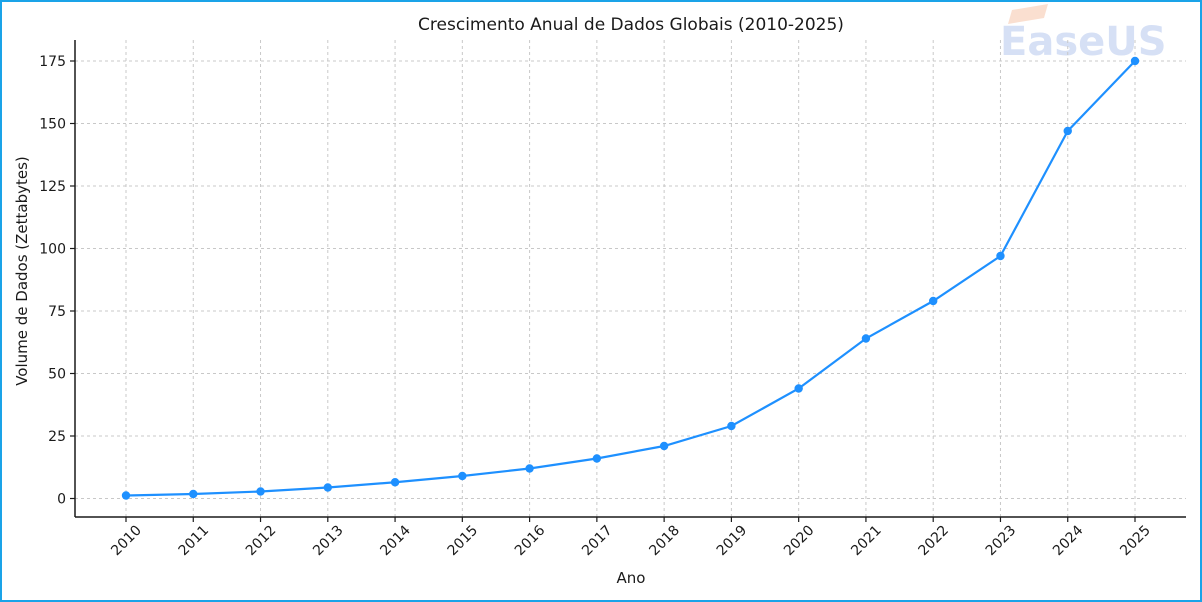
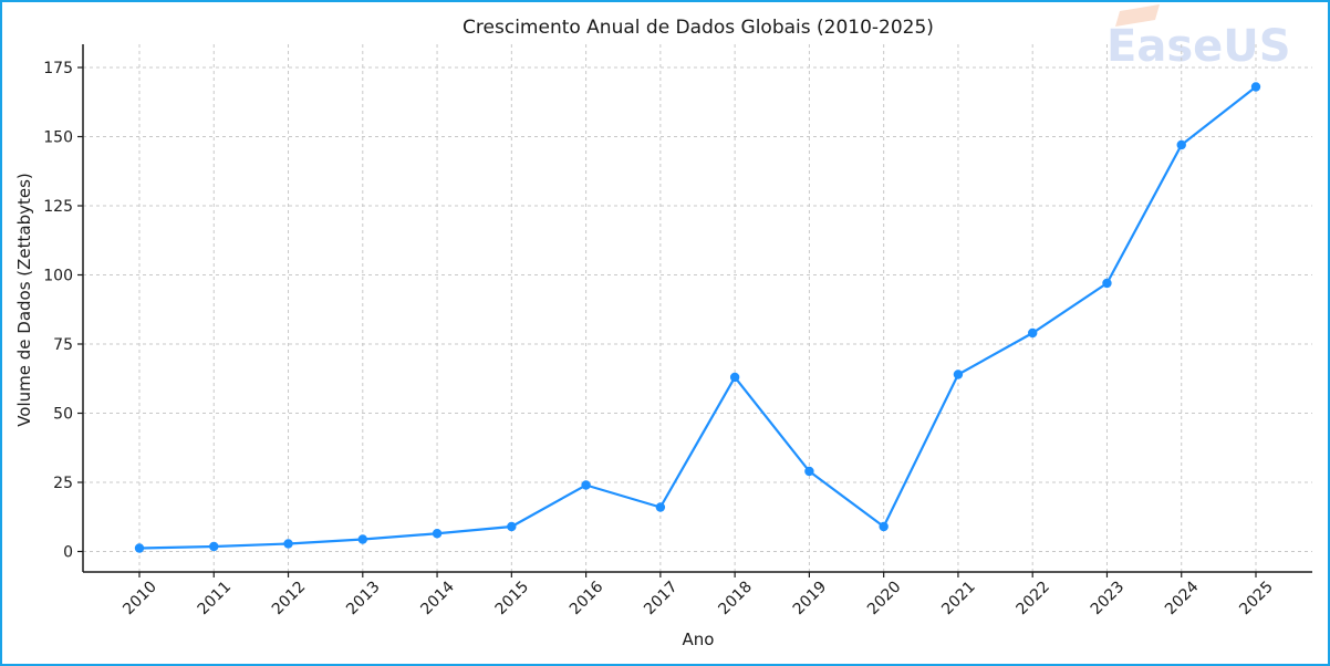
2016: 12 -> 24
2018: 21 -> 63
2020: 44 -> 9
2025: 175 -> 168
